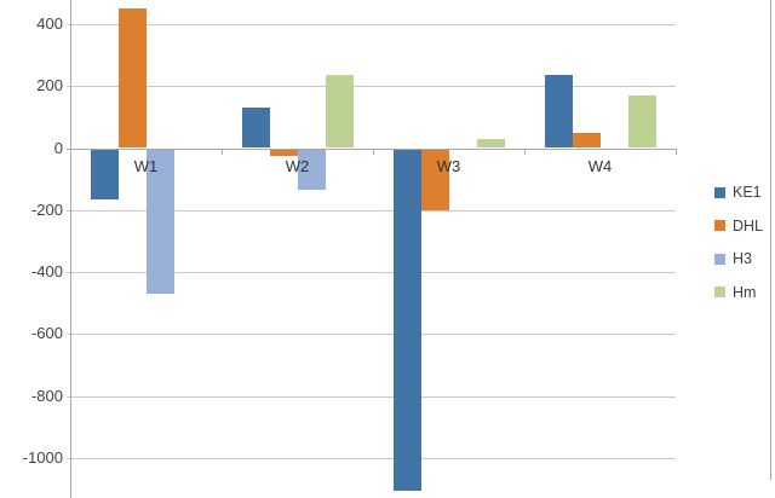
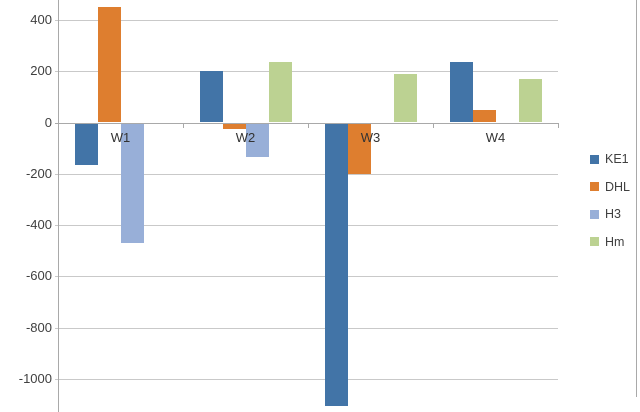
KE1/W2: 130 -> 200
Hm/W3: 30 -> 190
